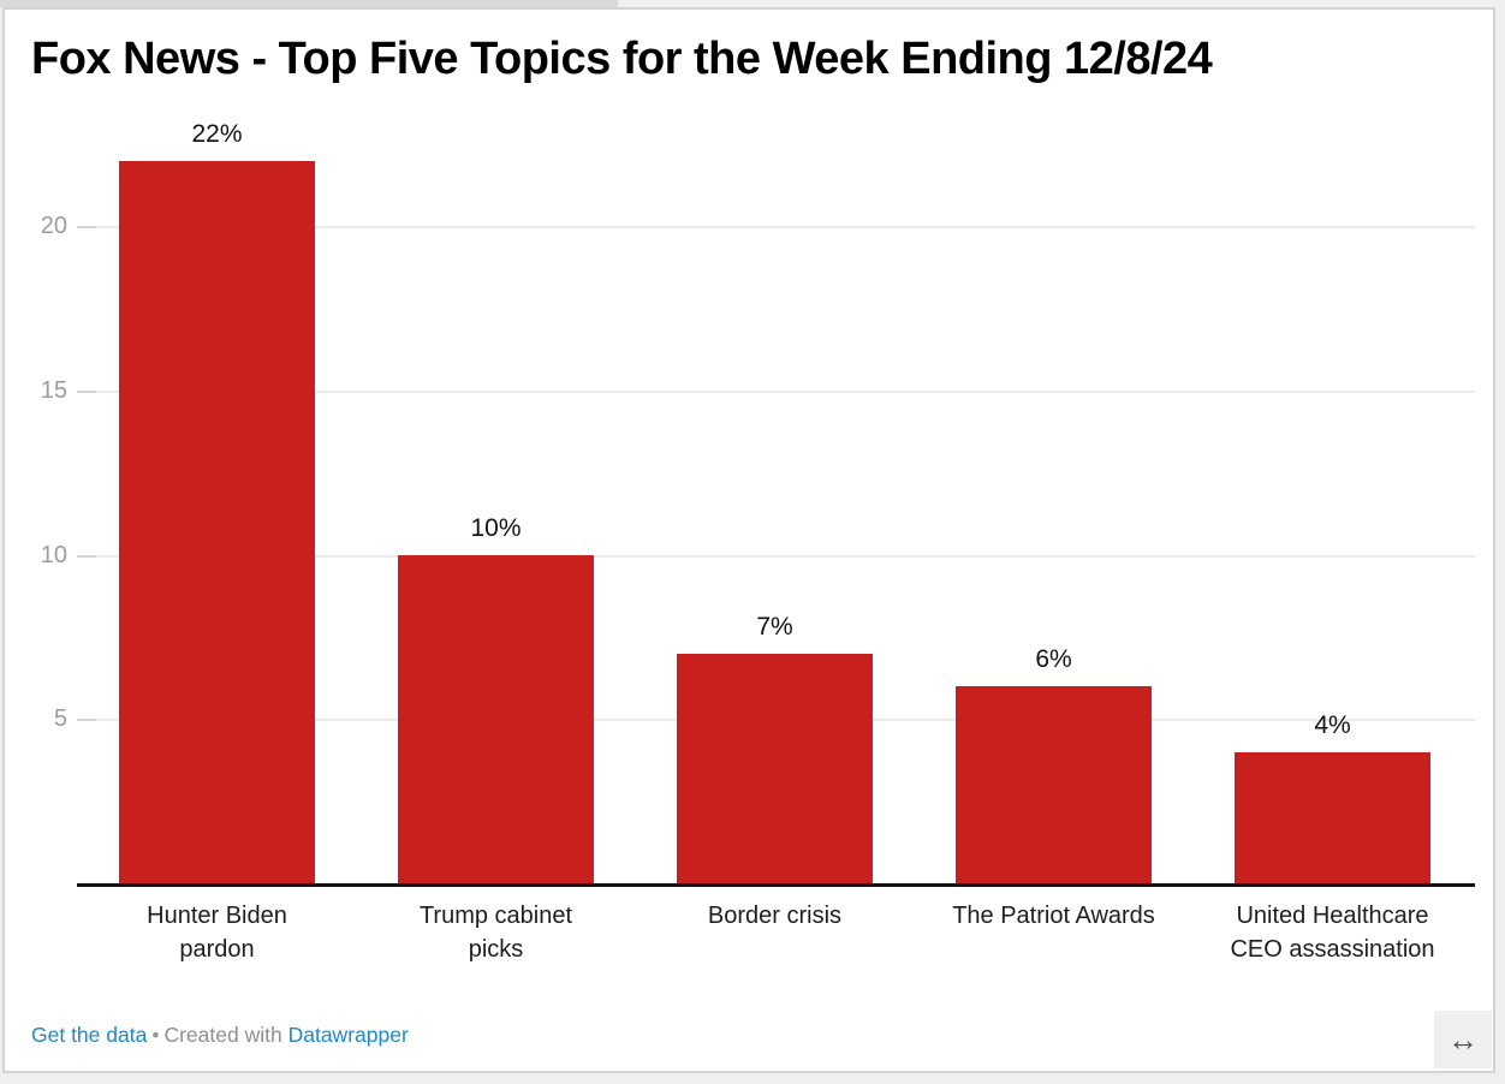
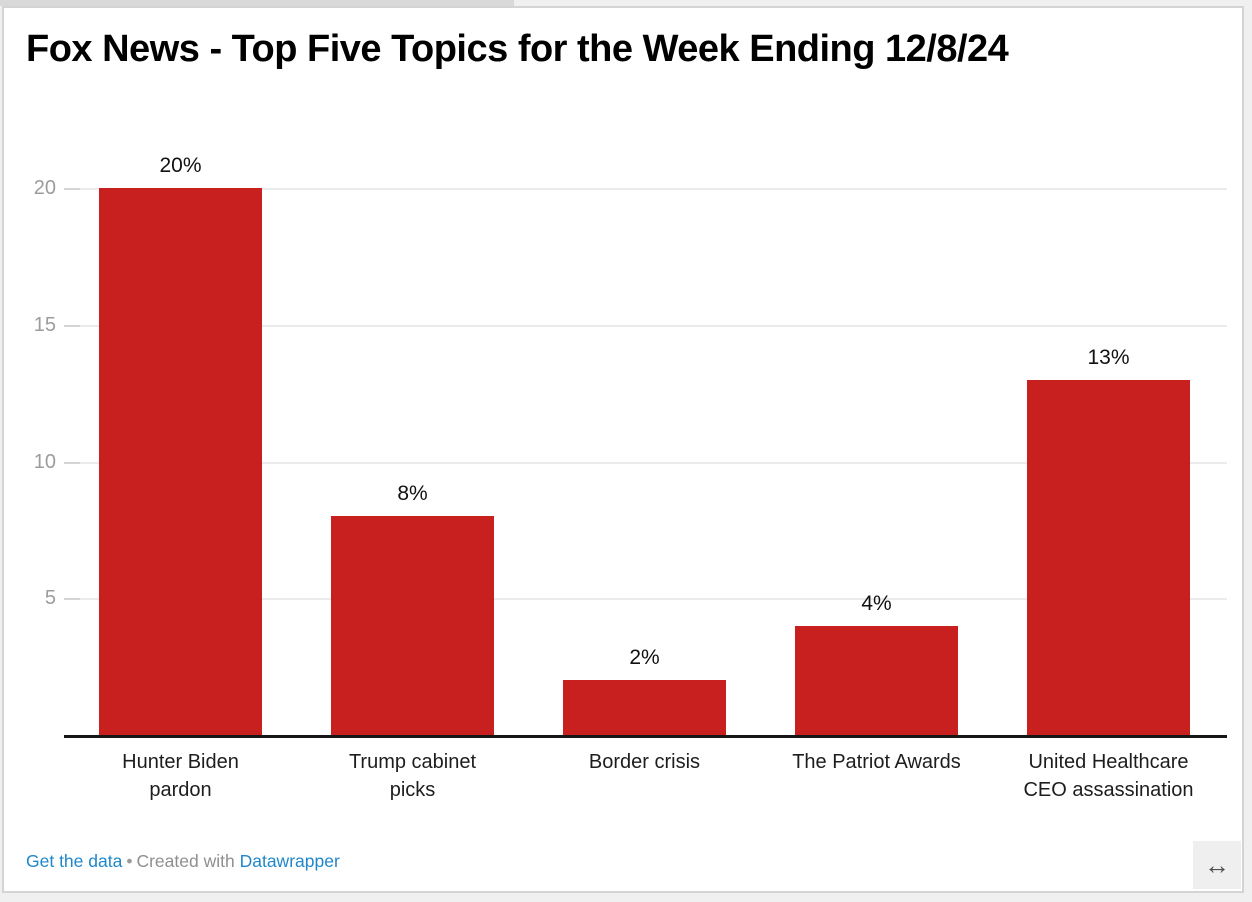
Hunter Biden pardon: 22% -> 20%
Trump cabinet picks: 10% -> 8%
Border crisis: 7% -> 2%
The Patriot Awards: 6% -> 4%
United Healthcare CEO assassination: 4% -> 13%
